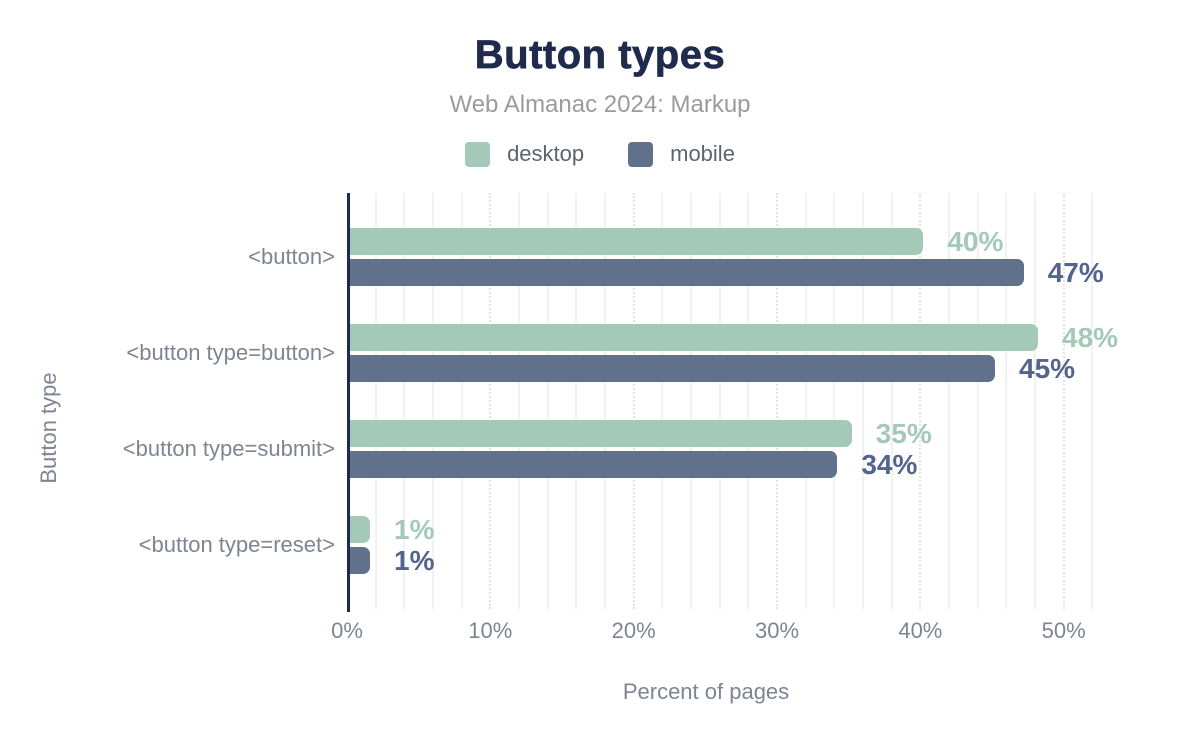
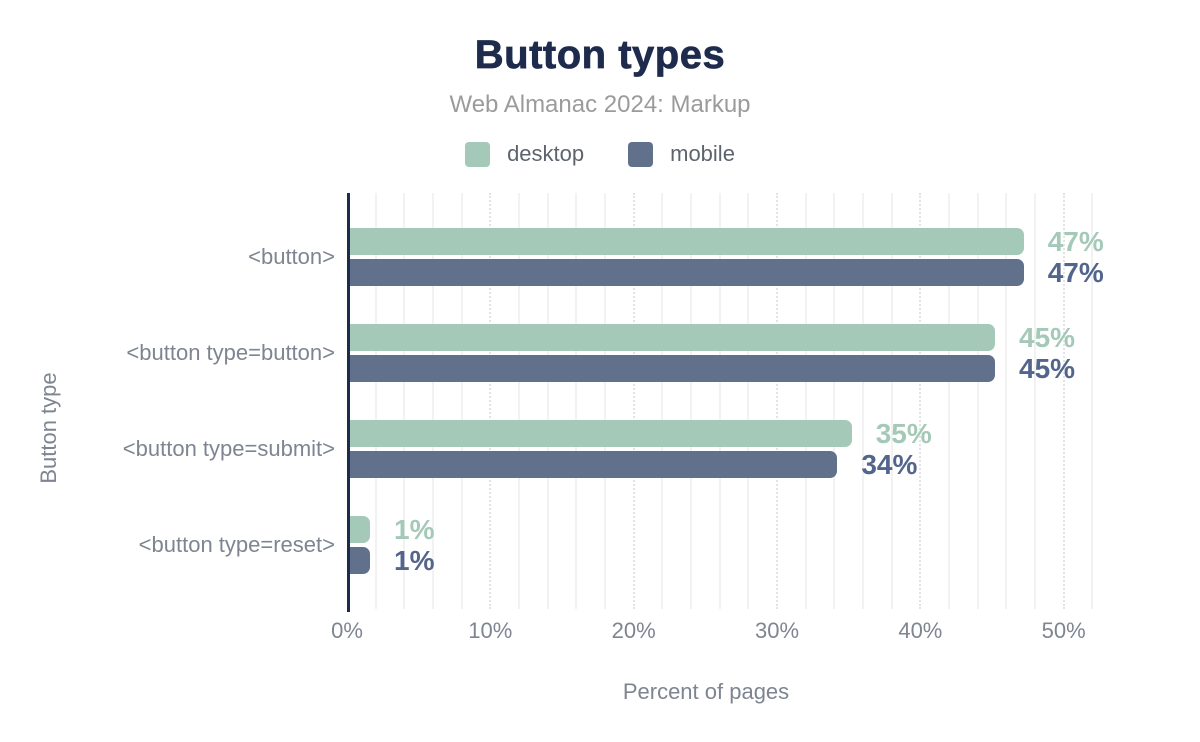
desktop/<button>: 40% -> 47%
desktop/<button type=button>: 48% -> 45%
